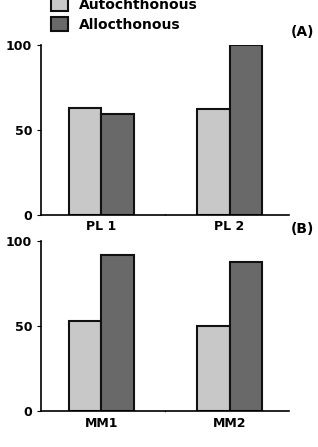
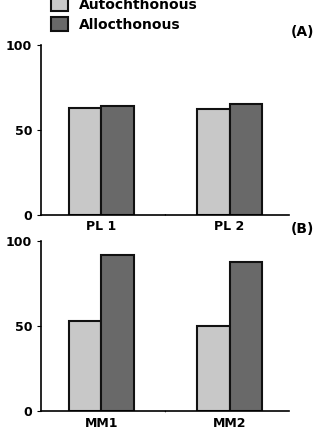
Allocthonous/PL 1: 59 -> 64
Allocthonous/PL 2: 100 -> 65
